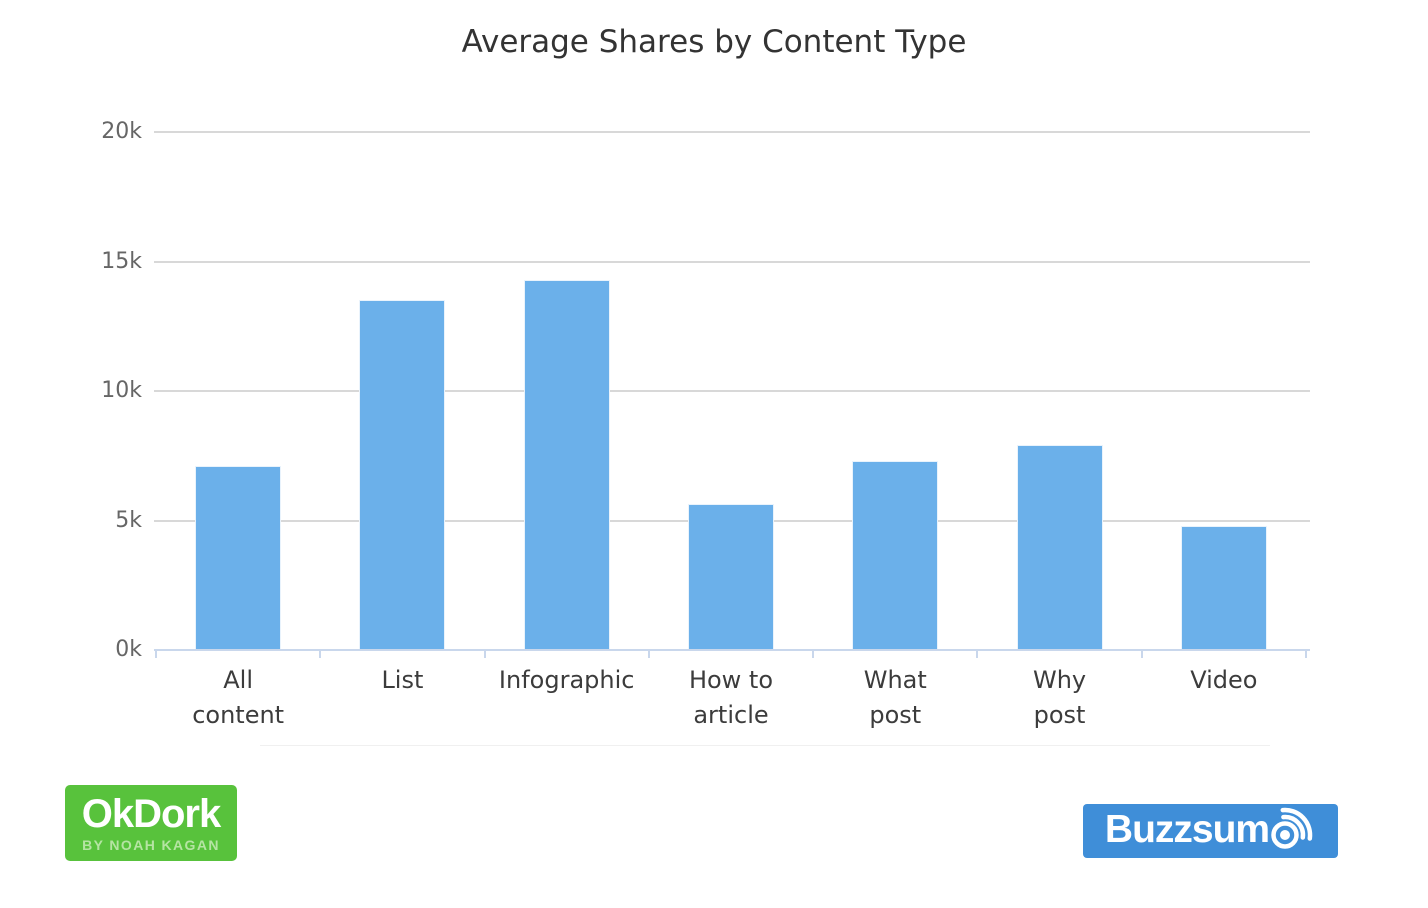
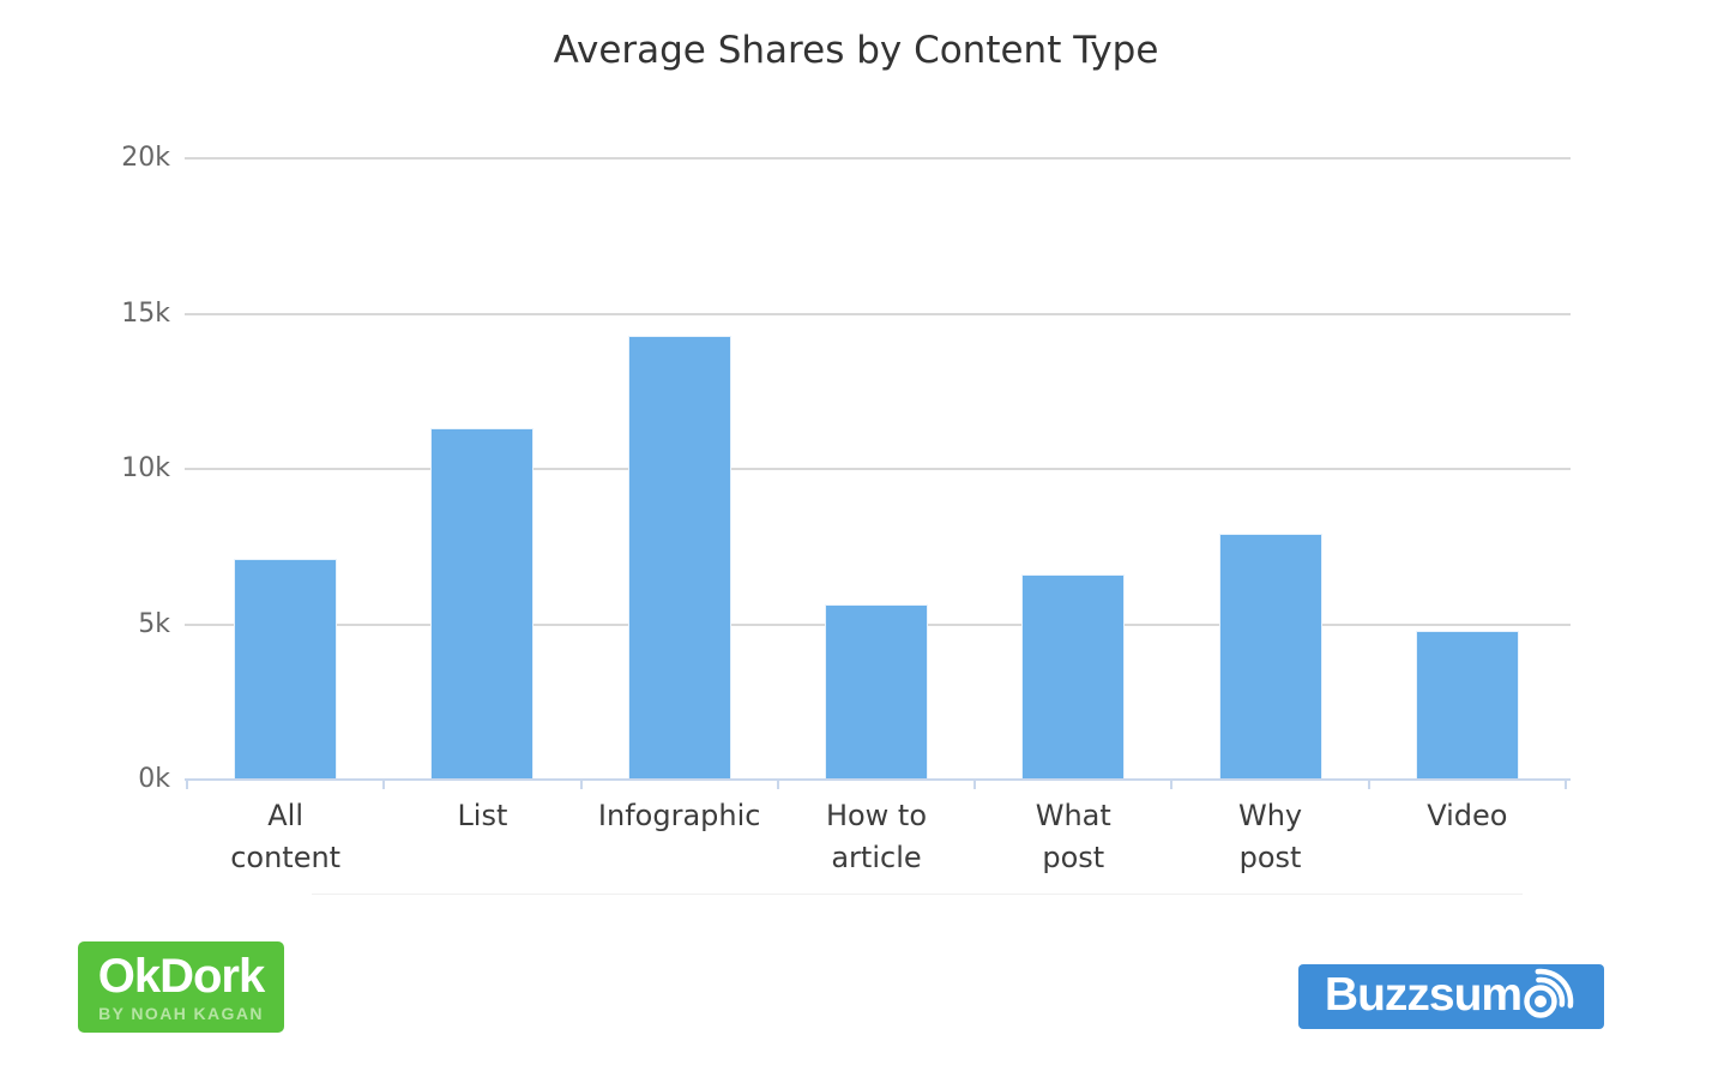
List: 13.5k -> 11.3k
What post: 7.3k -> 6.6k
